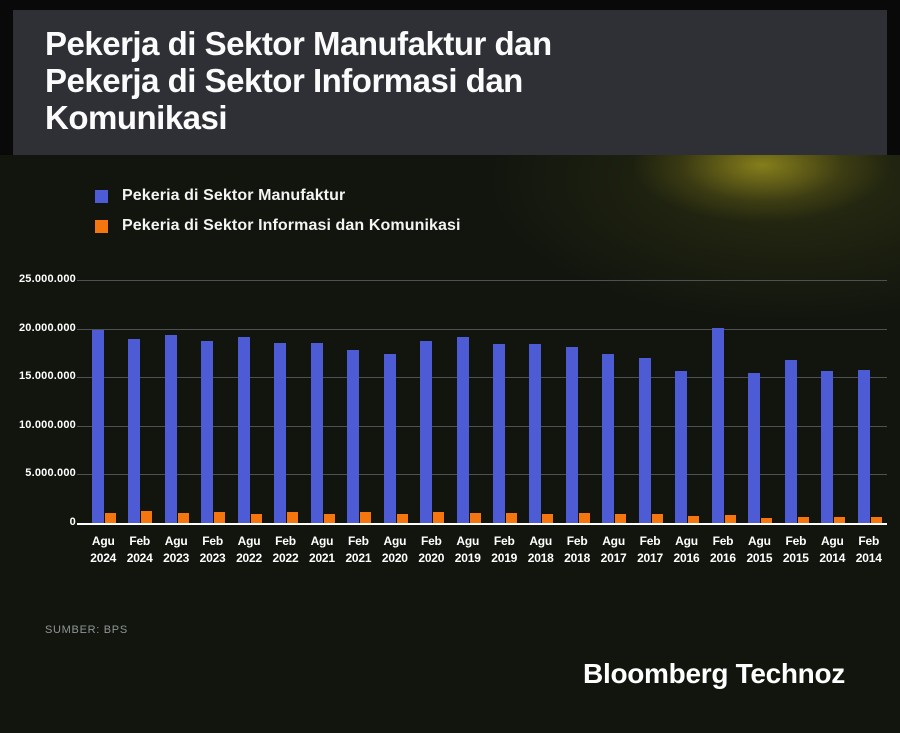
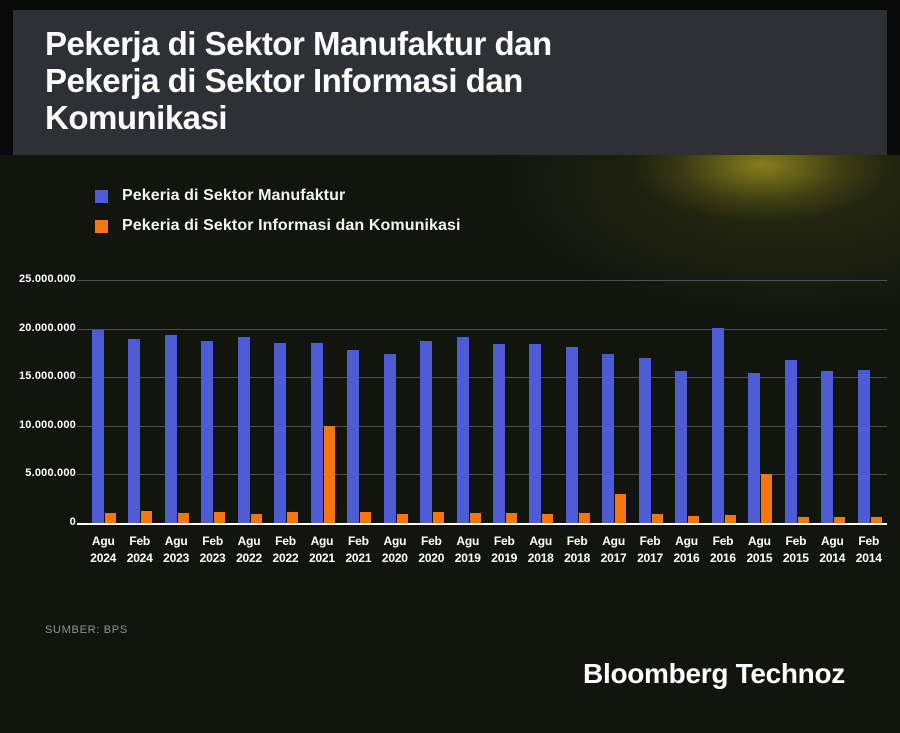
Pekeria di Sektor Informasi dan Komunikasi/Agu 2021: 1000000 -> 10000000
Pekeria di Sektor Informasi dan Komunikasi/Agu 2017: 1000000 -> 3000000
Pekeria di Sektor Informasi dan Komunikasi/Agu 2015: 1000000 -> 5000000
